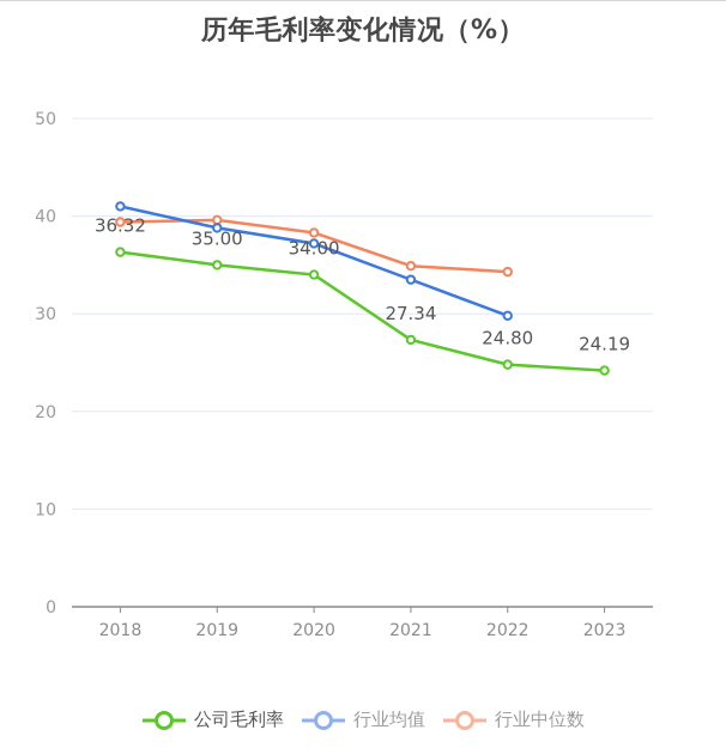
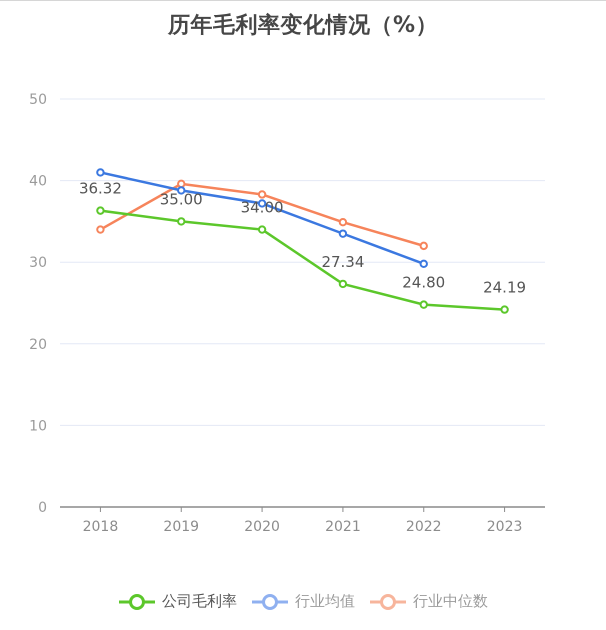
行业中位数/2018: 39 -> 34
行业中位数/2022: 34 -> 32
